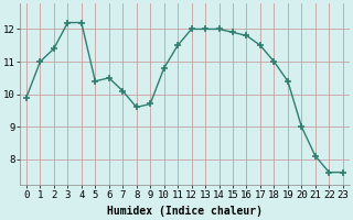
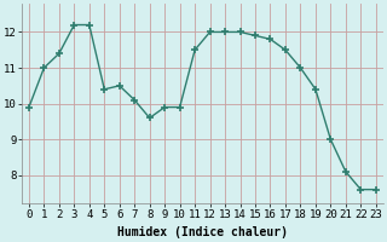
9: 9.7 -> 9.9
10: 10.8 -> 9.9
